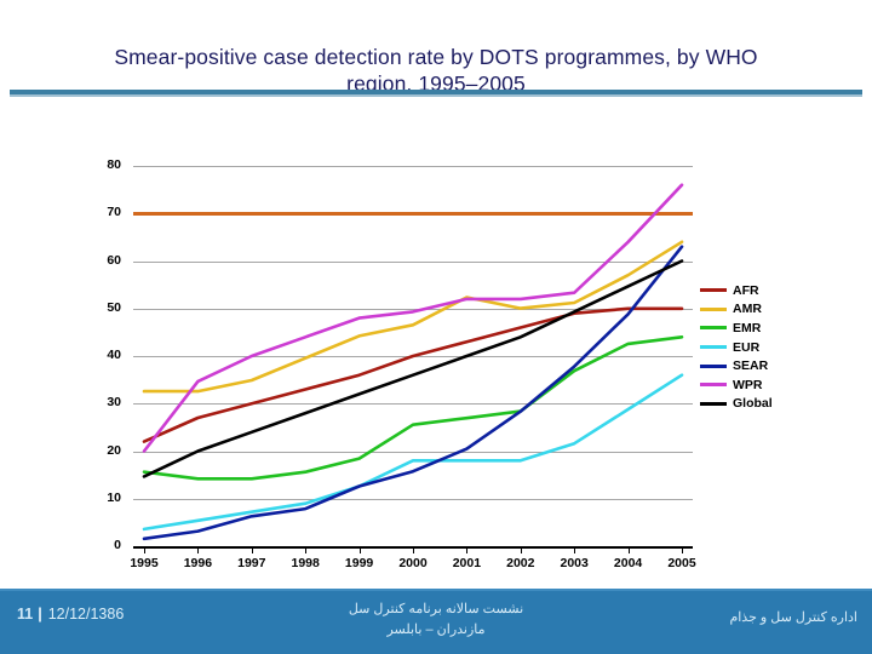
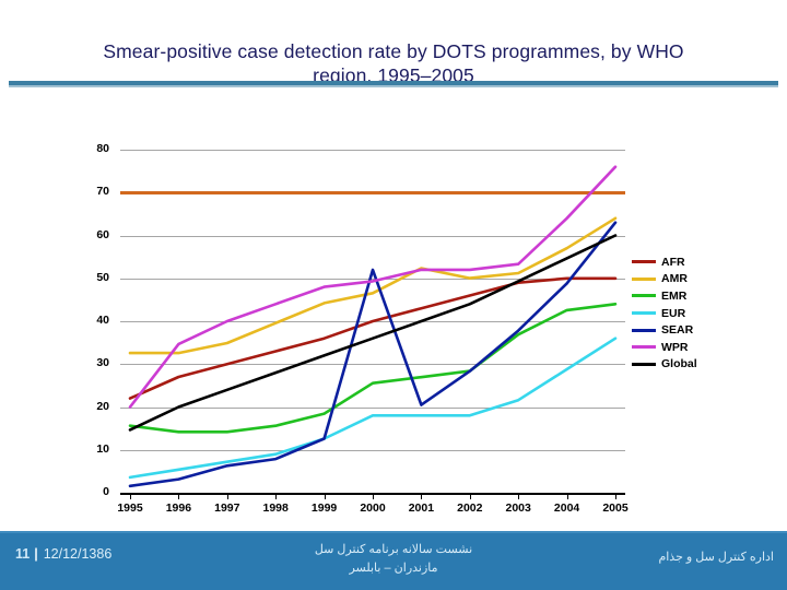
SEAR/2000: 10 -> 33
